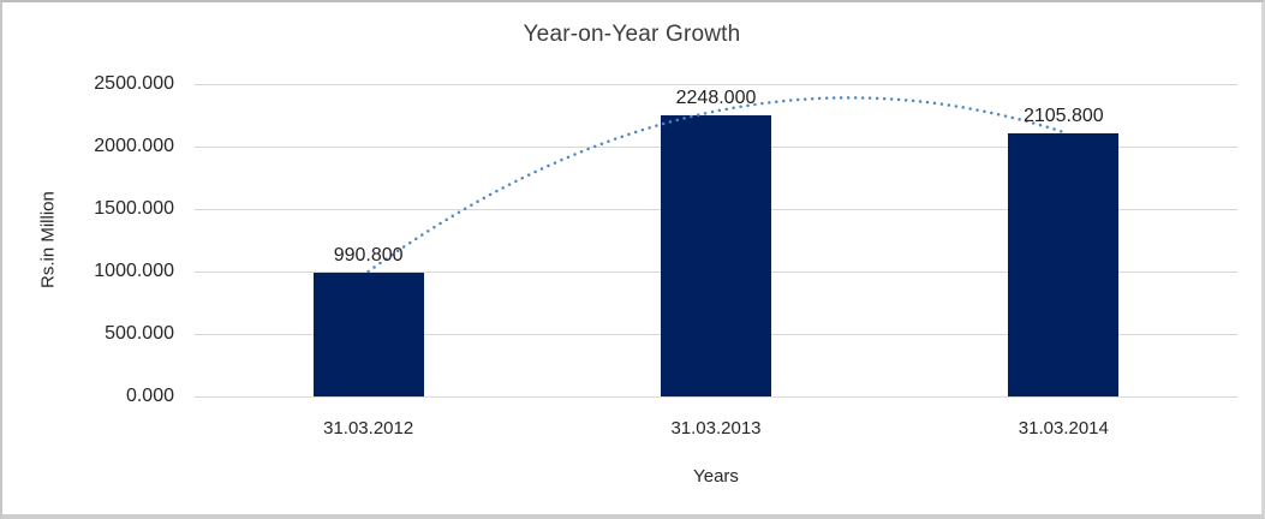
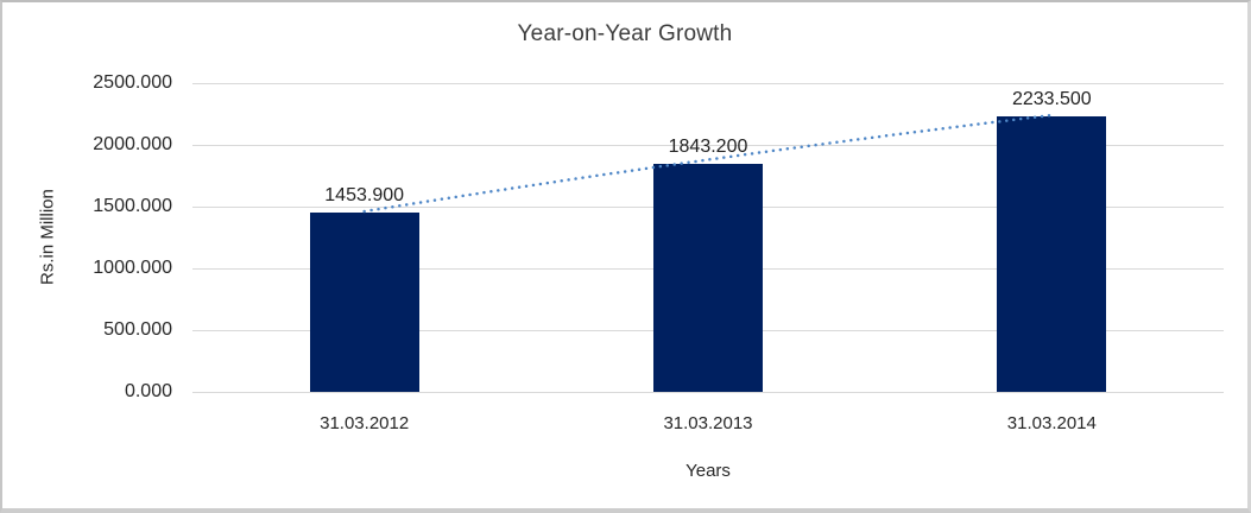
31.03.2012: 990.800 -> 1453.900
31.03.2013: 2248.000 -> 1843.200
31.03.2014: 2105.800 -> 2233.500
